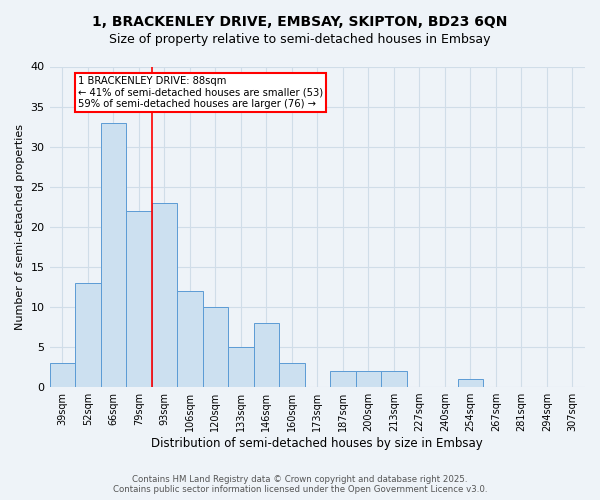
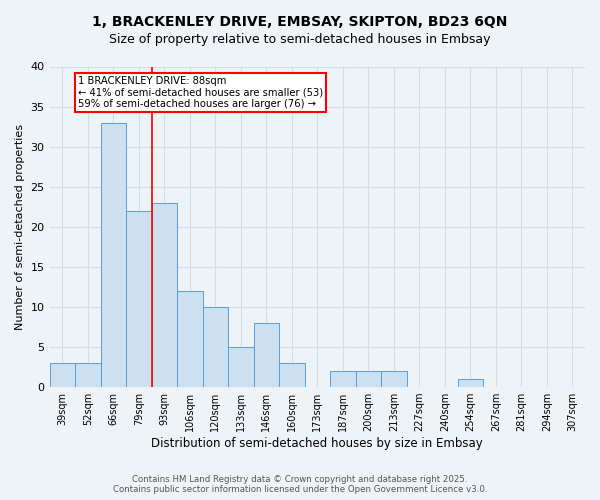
52sqm: 13 -> 3
